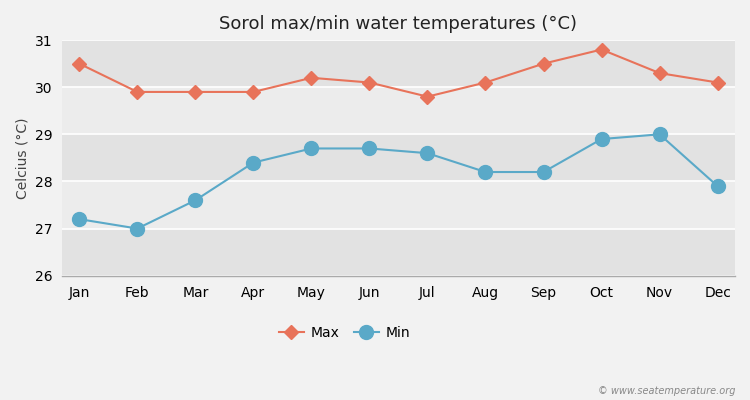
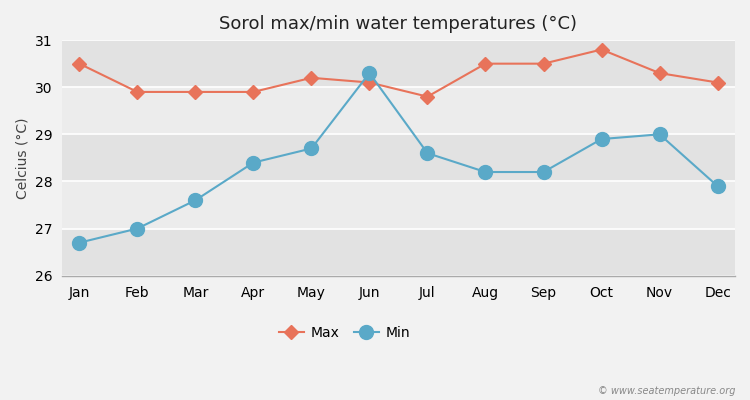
Min/Jan: 27.2 -> 26.7
Min/Jun: 28.7 -> 30.3
Max/Aug: 30.1 -> 30.5
